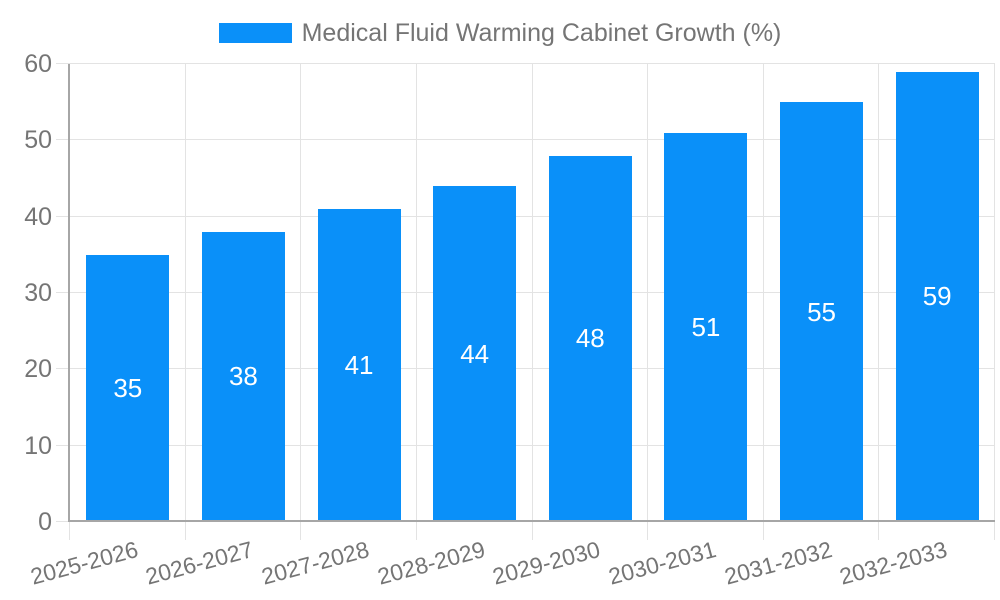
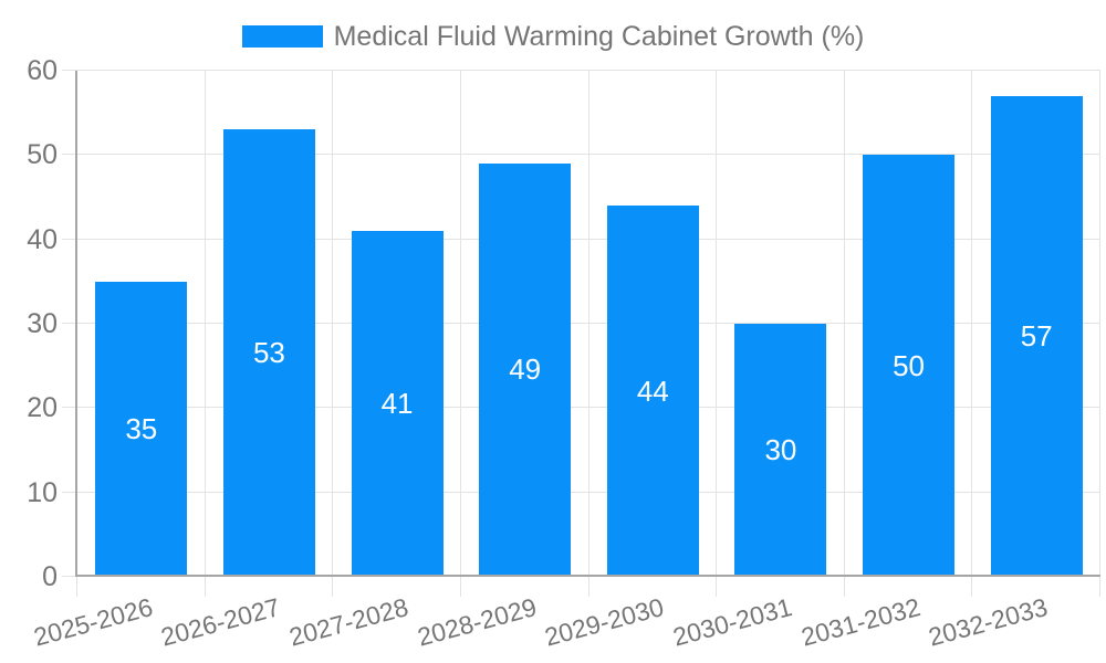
2026-2027: 38 -> 53
2028-2029: 44 -> 49
2029-2030: 48 -> 44
2030-2031: 51 -> 30
2031-2032: 55 -> 50
2032-2033: 59 -> 57
